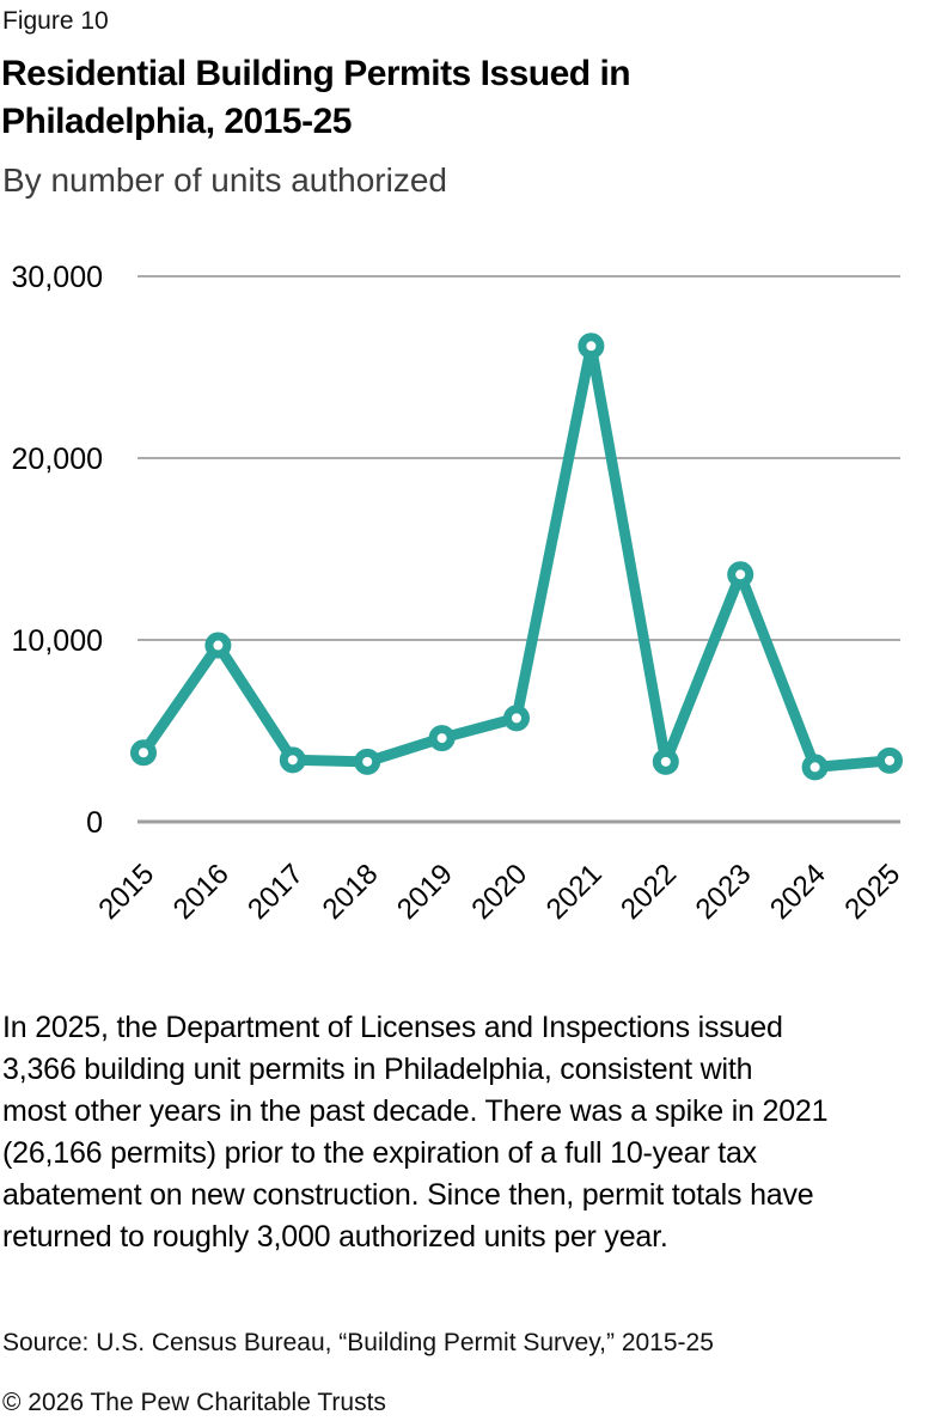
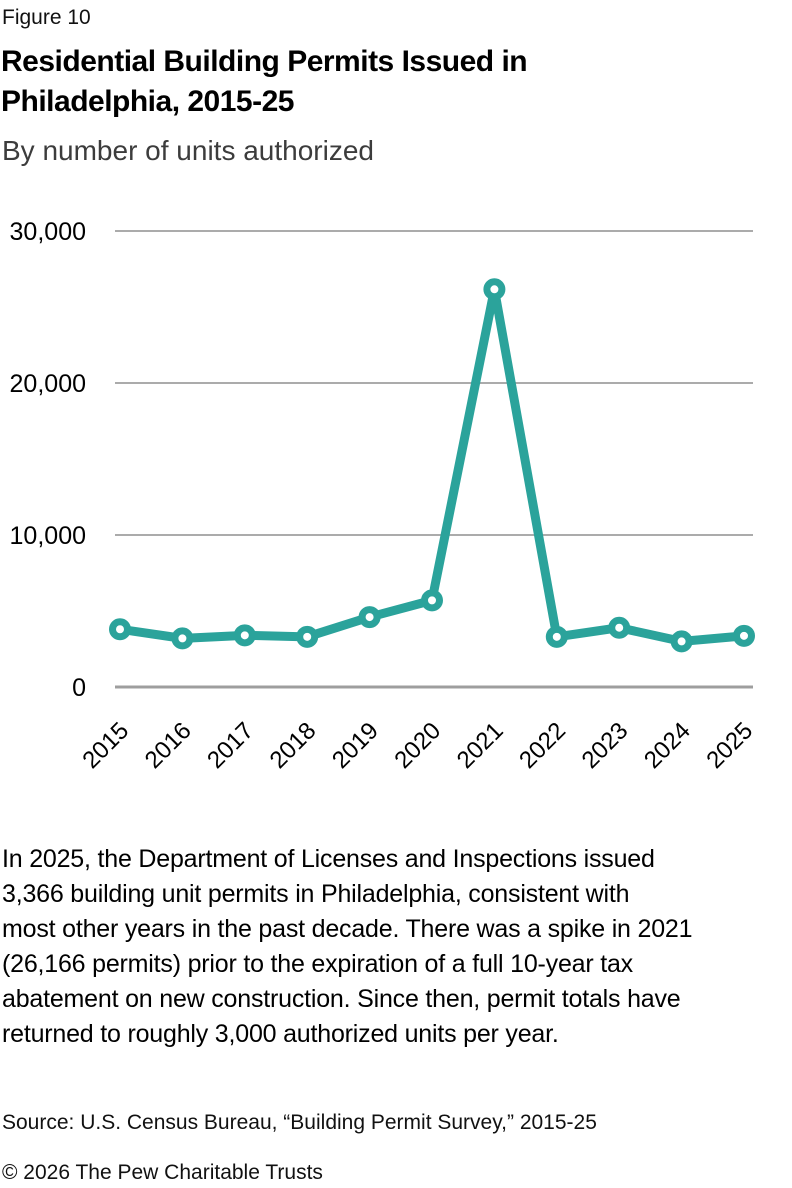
2016: 9700 -> 3200
2023: 13600 -> 3900
